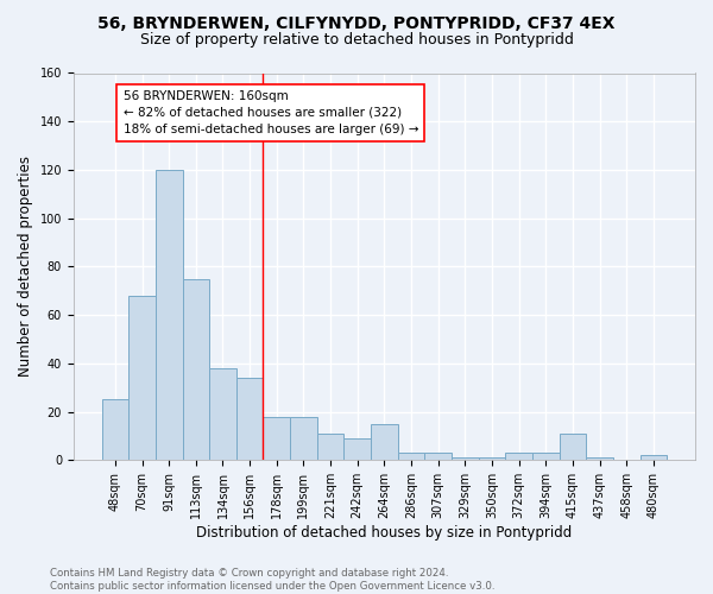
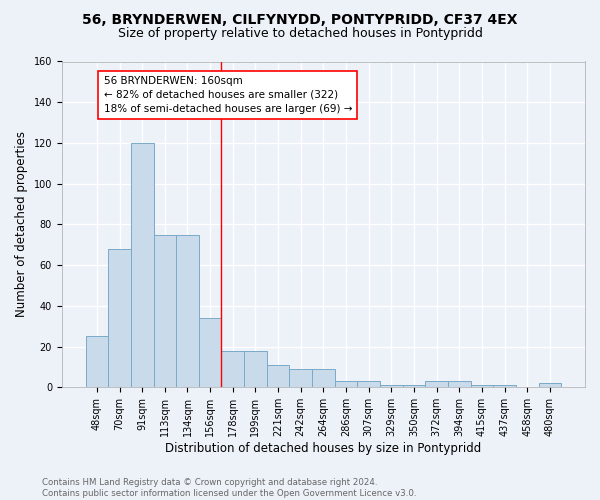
134sqm: 38 -> 75
264sqm: 15 -> 9
415sqm: 11 -> 1
